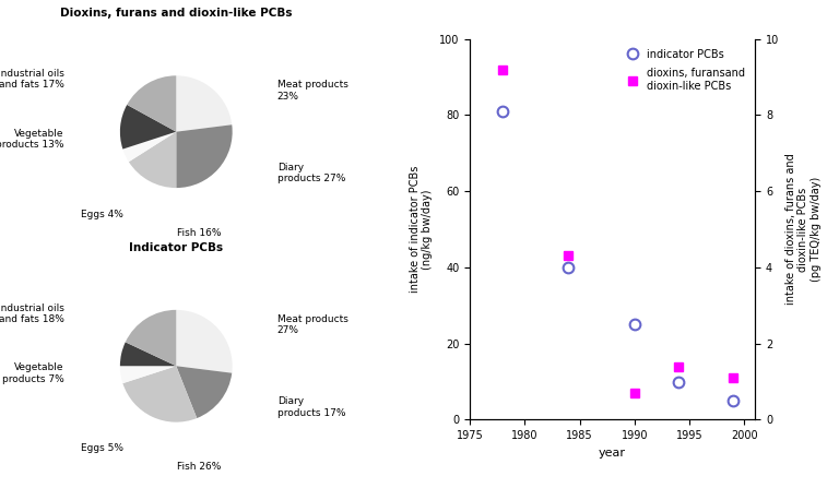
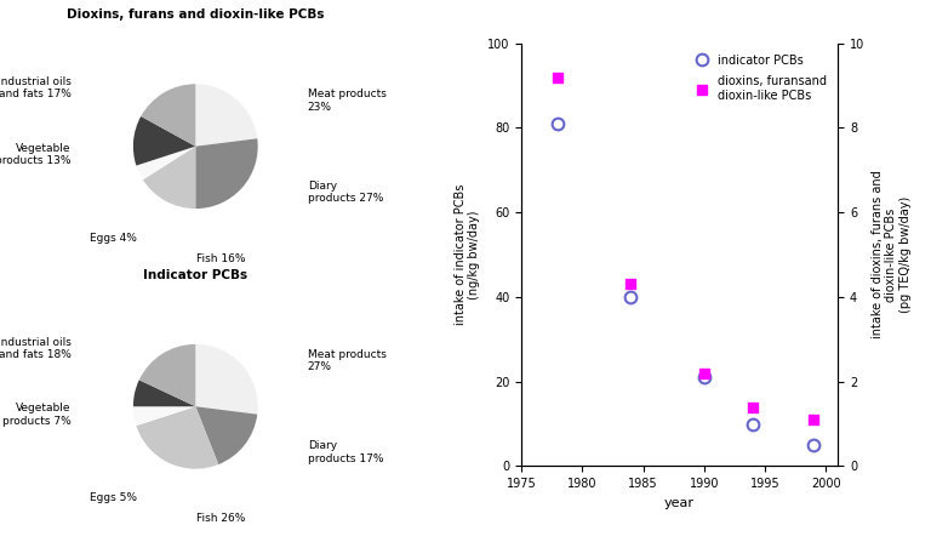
indicator PCBs/1990: 25 -> 21
dioxins, furansand dioxin-like PCBs/1990: 0.7 -> 2.2
